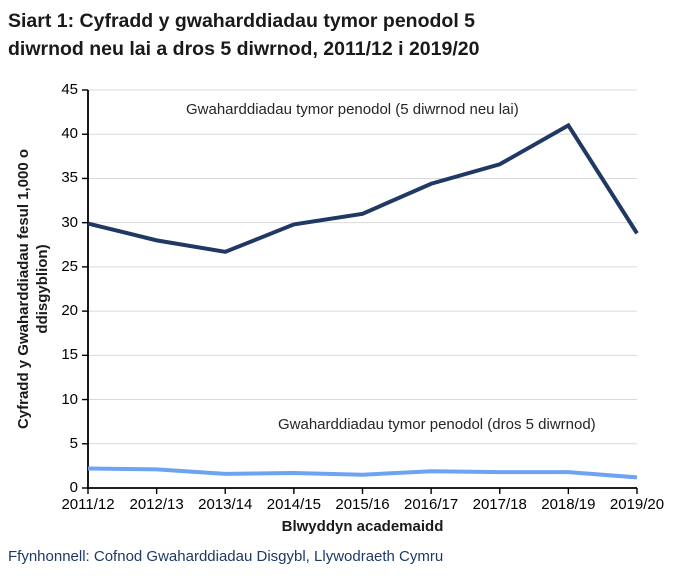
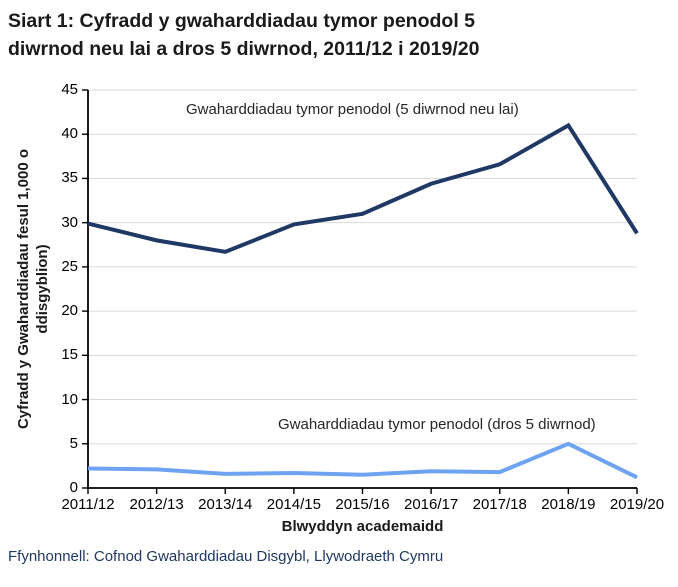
Gwaharddiadau tymor penodol (dros 5 diwrnod)/2018/19: 2 -> 5
